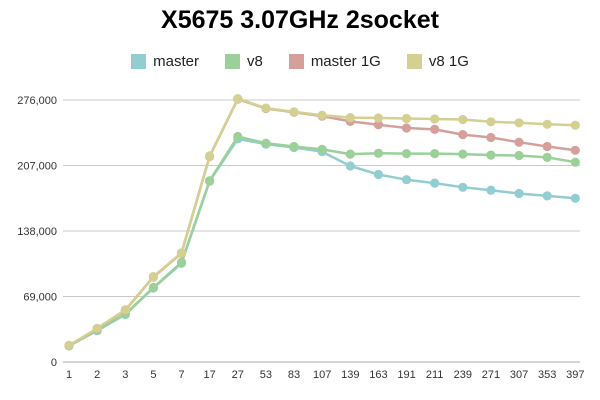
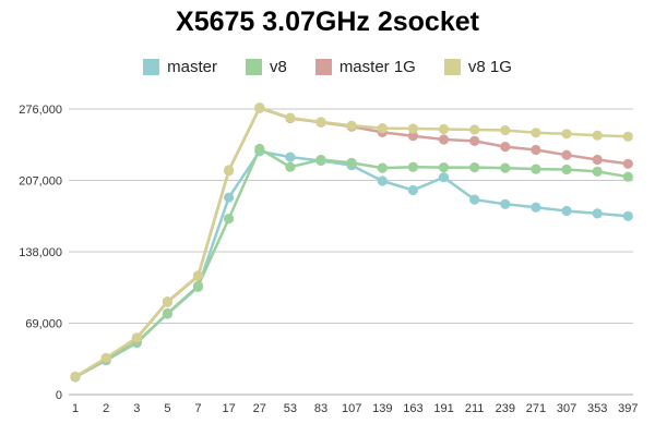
v8/17: 190000 -> 170000
v8/53: 230000 -> 220000
master/191: 190000 -> 210000
